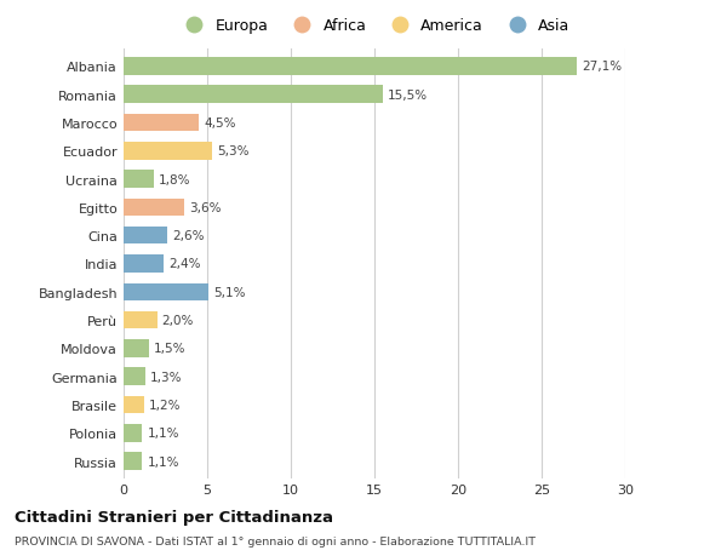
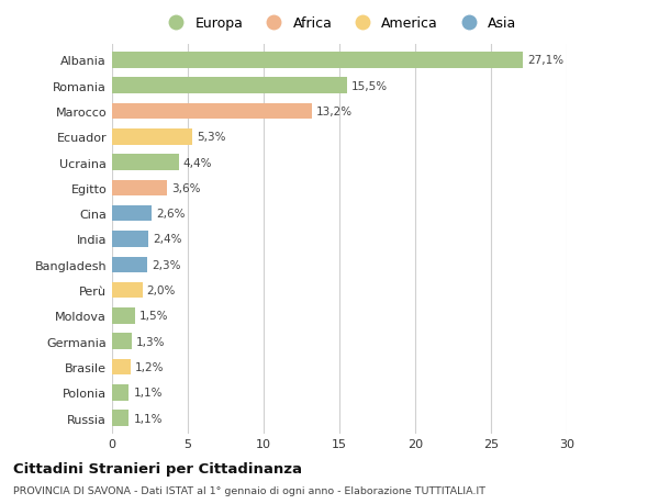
Marocco: 4,5% -> 13,2%
Ucraina: 1,8% -> 4,4%
Bangladesh: 5,1% -> 2,3%
